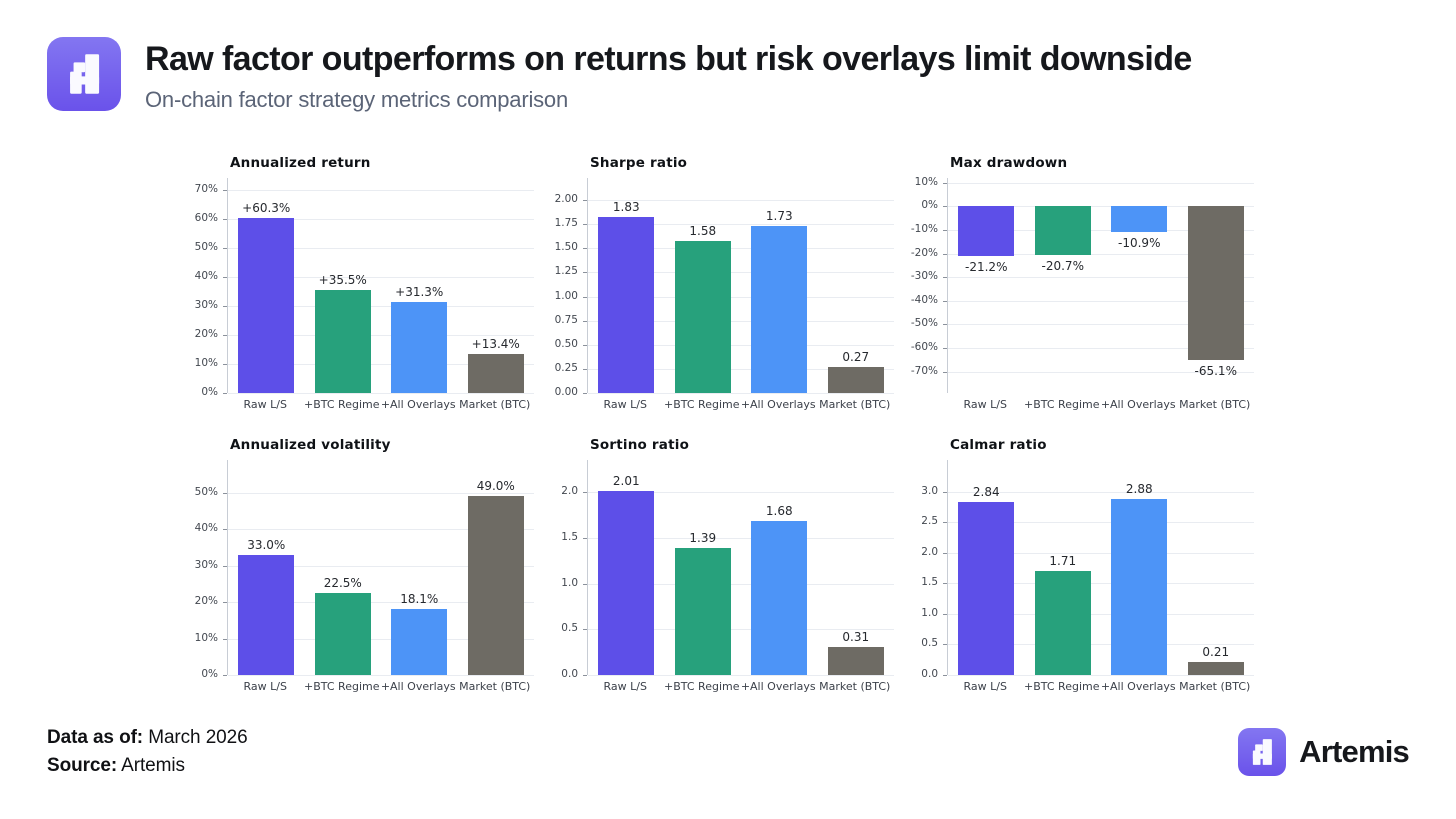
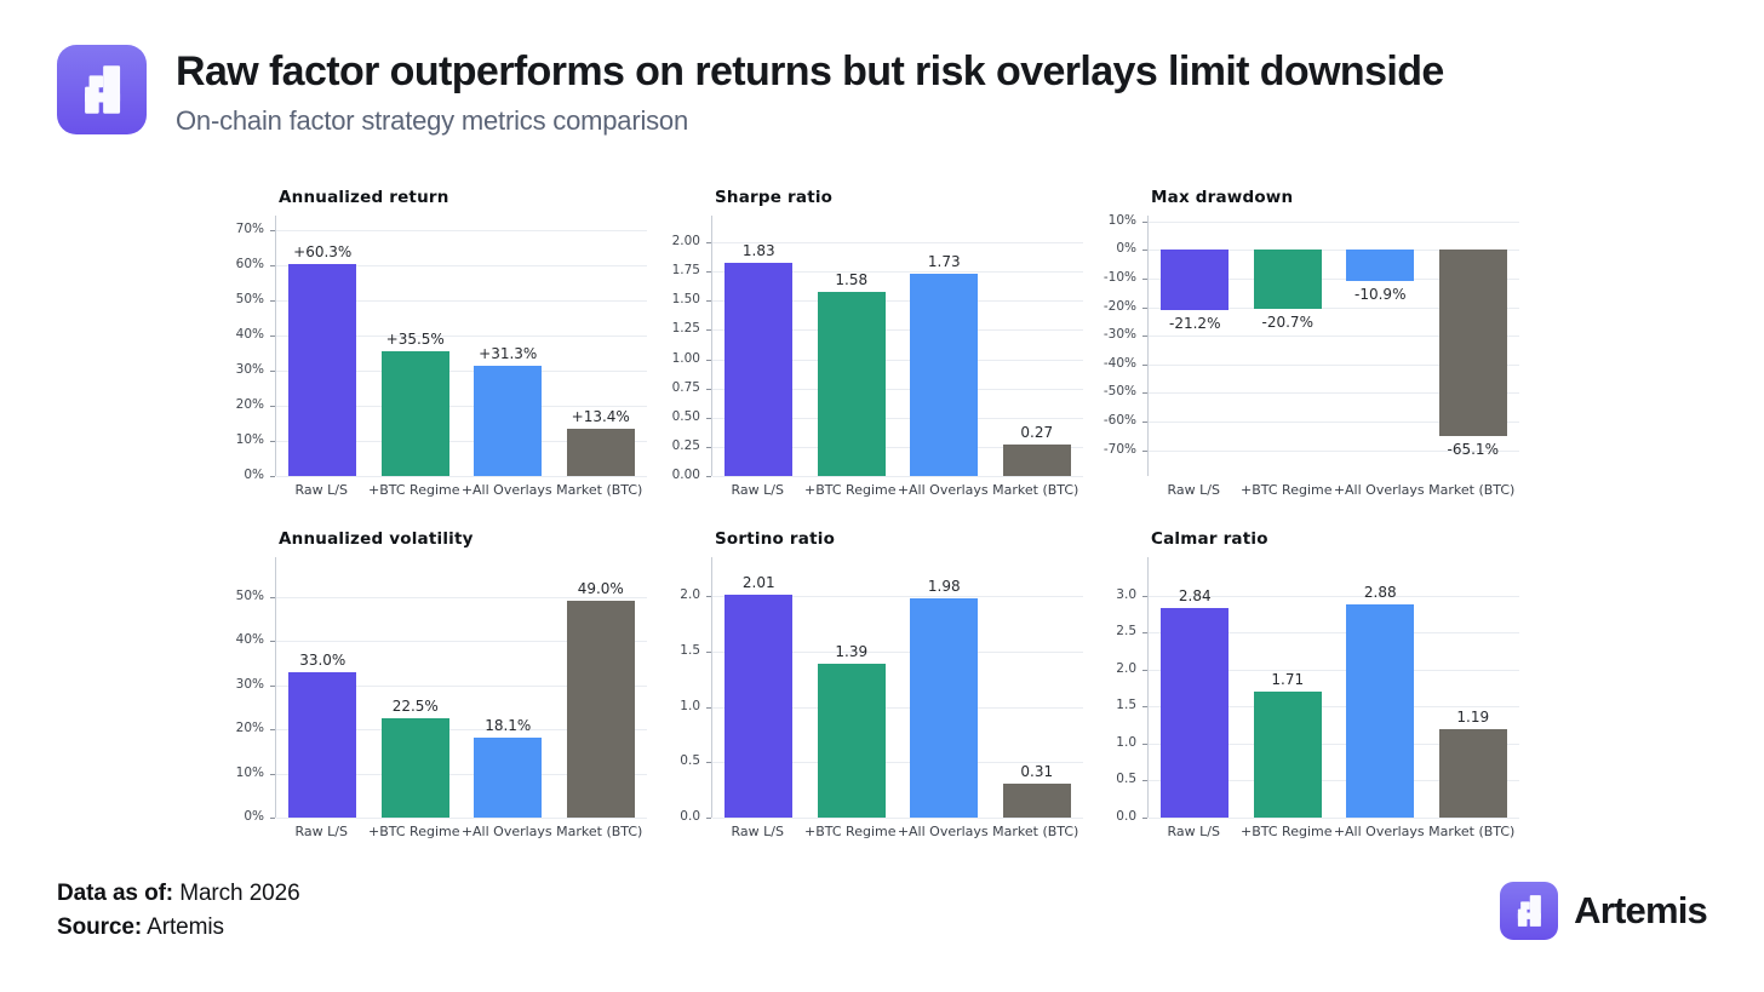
Sortino ratio/+All Overlays: 1.68 -> 1.98
Calmar ratio/Market (BTC): 0.21 -> 1.19
